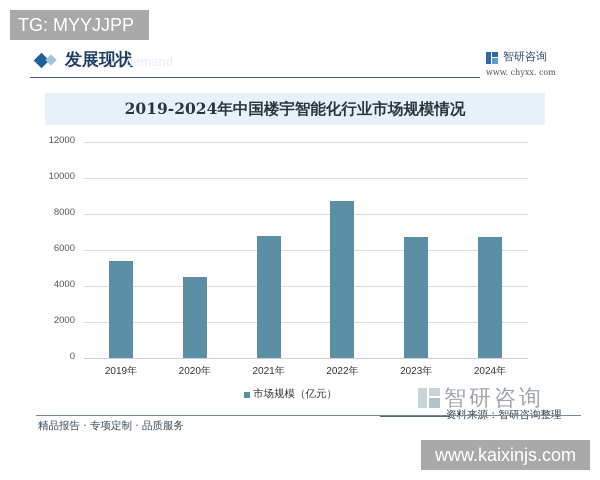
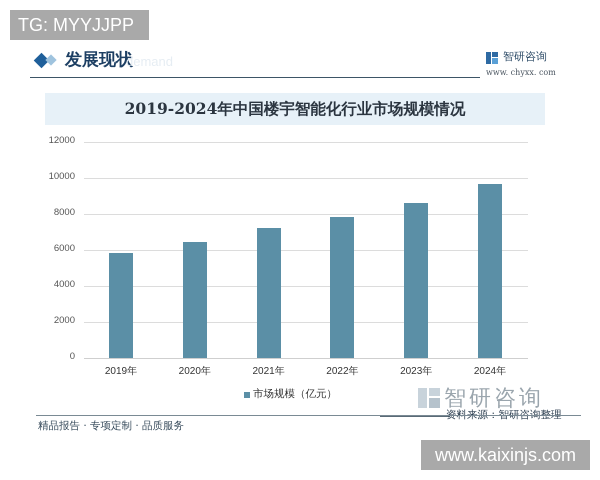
2019年: 5400 -> 5800
2020年: 4500 -> 6400
2021年: 6800 -> 7200
2022年: 8700 -> 7800
2023年: 6700 -> 8600
2024年: 6700 -> 9700
